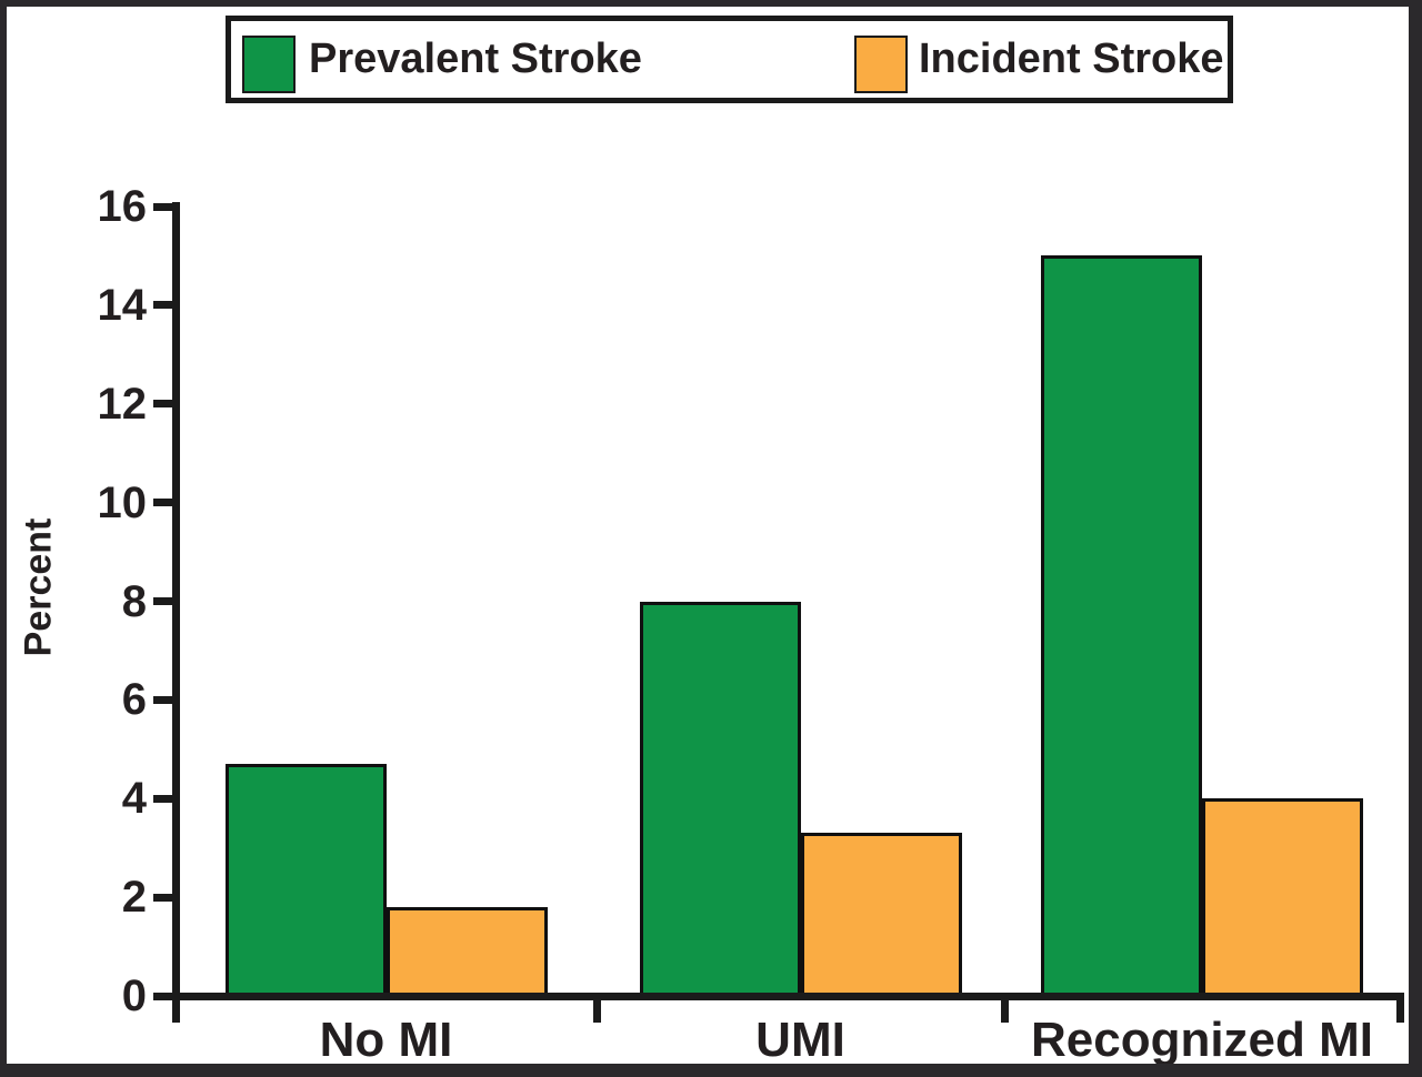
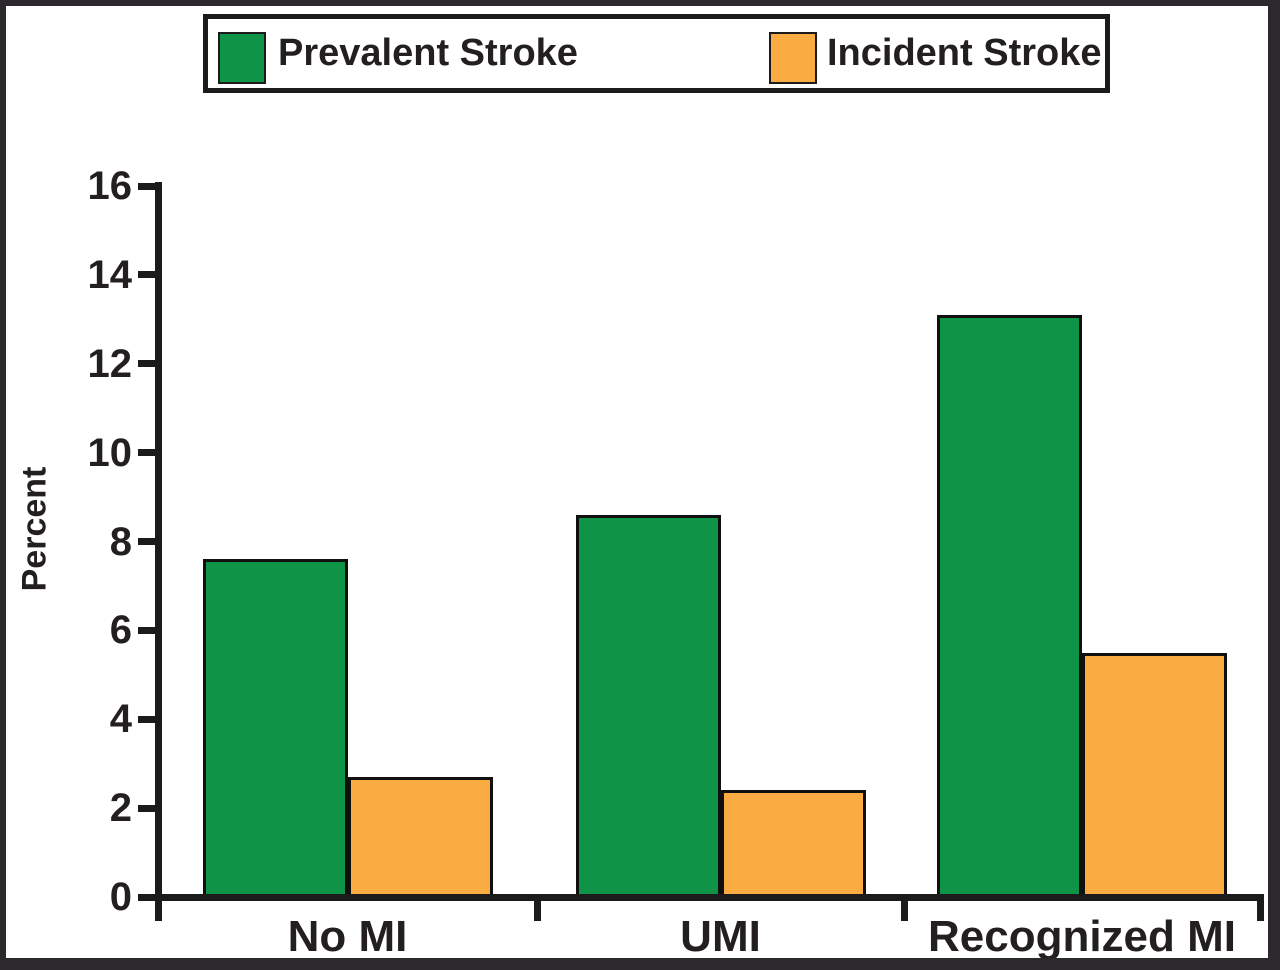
Prevalent Stroke/No MI: 4.7 -> 7.6
Incident Stroke/No MI: 1.8 -> 2.7
Prevalent Stroke/UMI: 8.0 -> 8.6
Incident Stroke/UMI: 3.3 -> 2.4
Prevalent Stroke/Recognized MI: 15.0 -> 13.1
Incident Stroke/Recognized MI: 4.0 -> 5.5
